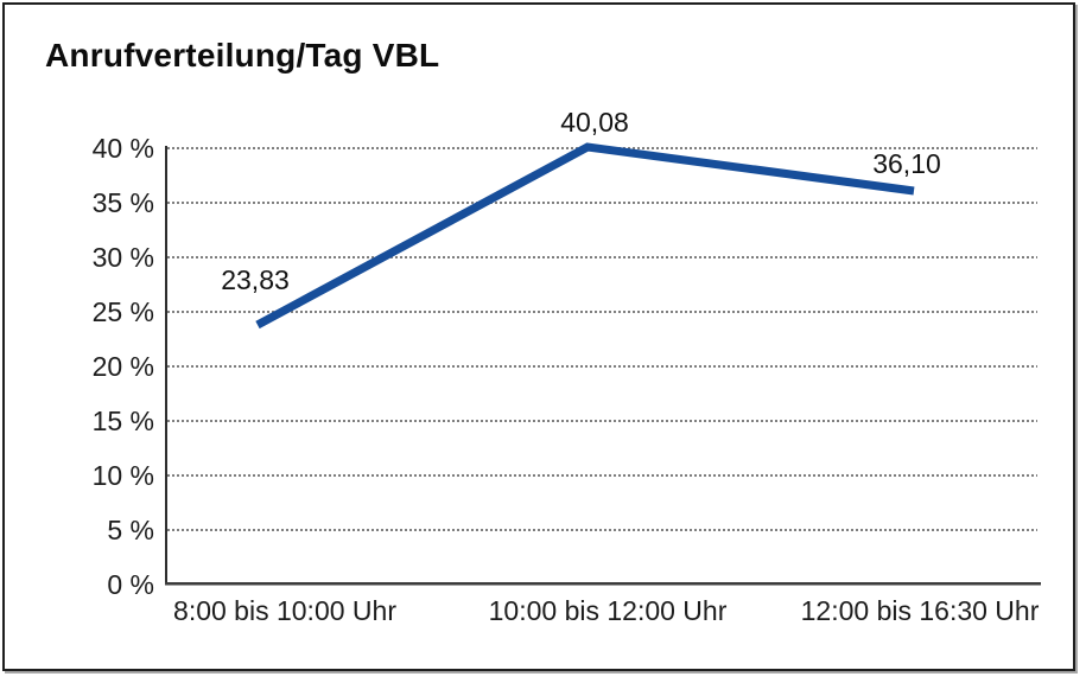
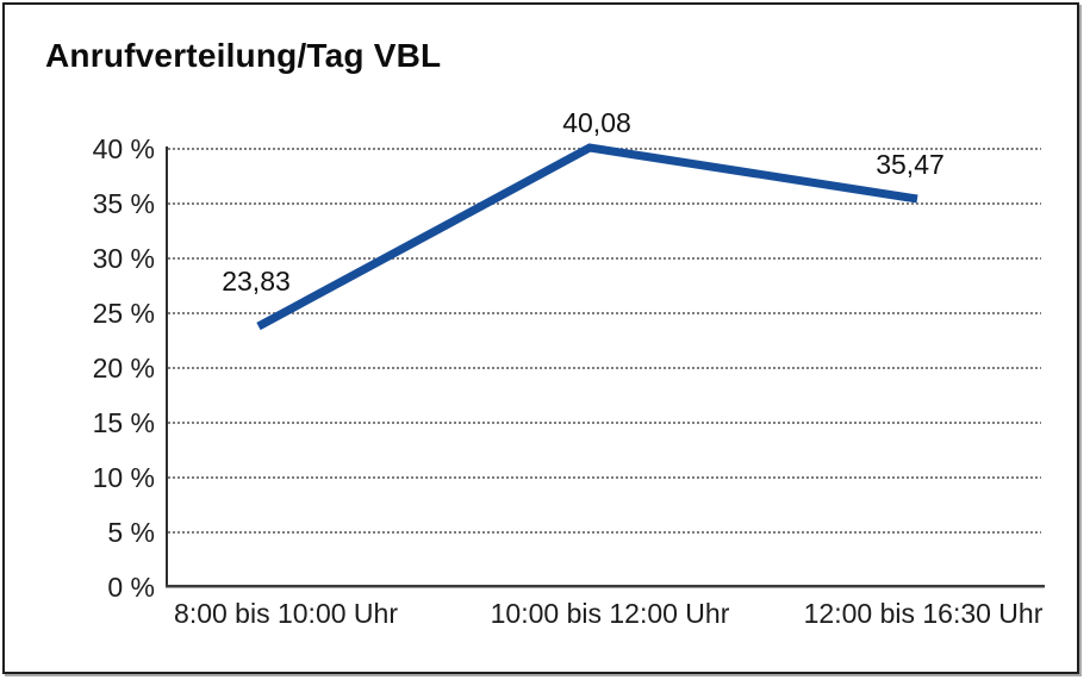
12:00 bis 16:30 Uhr: 36,10 -> 35,47
